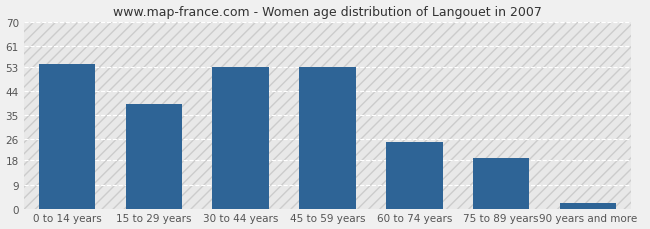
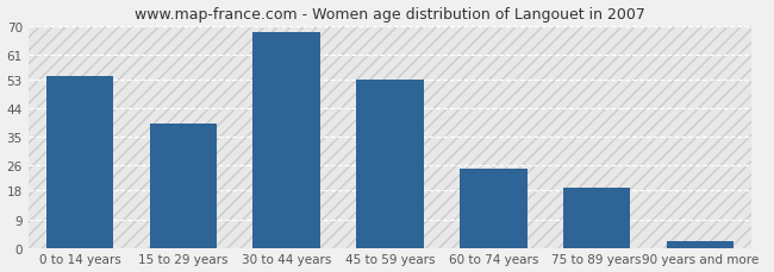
30 to 44 years: 53 -> 68
